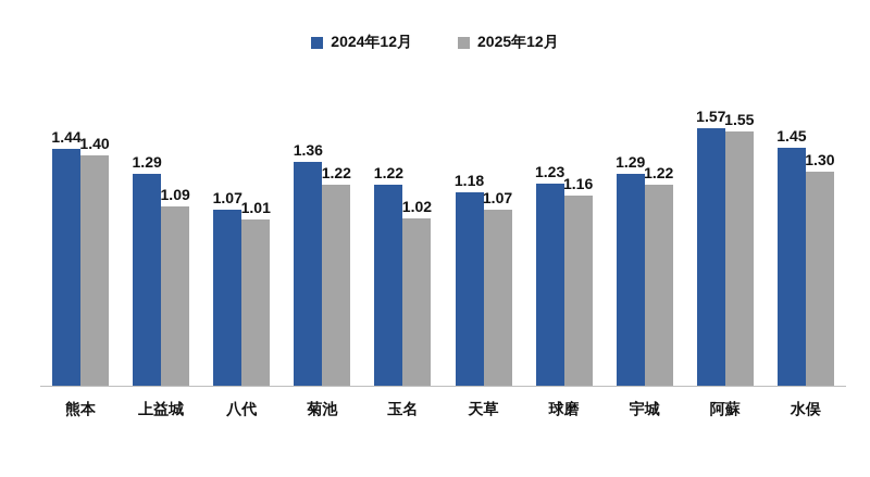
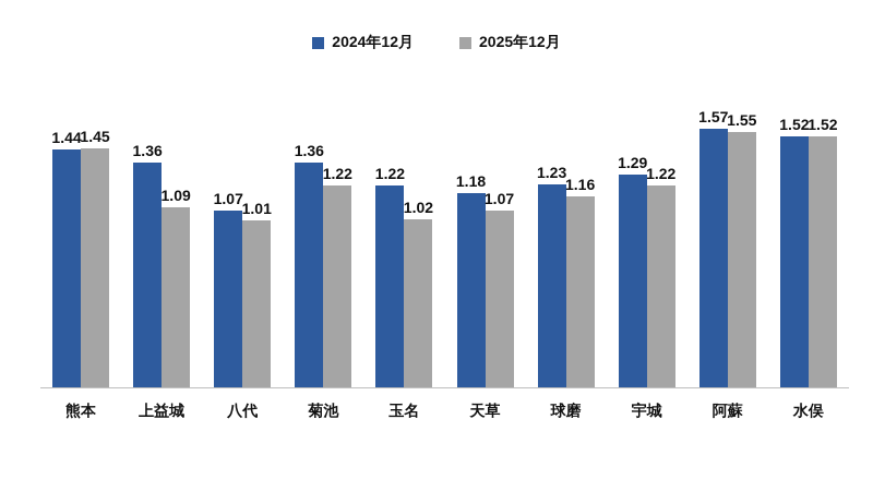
2025年12月/熊本: 1.40 -> 1.45
2024年12月/上益城: 1.29 -> 1.36
2024年12月/水俣: 1.45 -> 1.52
2025年12月/水俣: 1.30 -> 1.52
